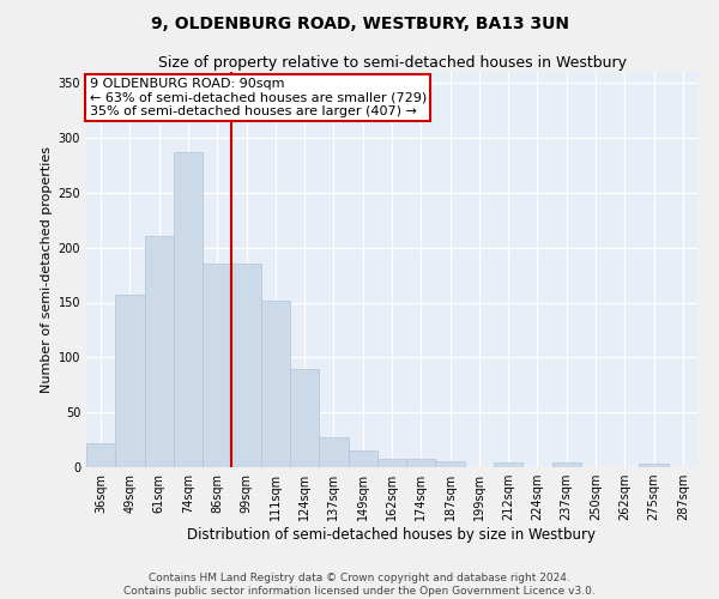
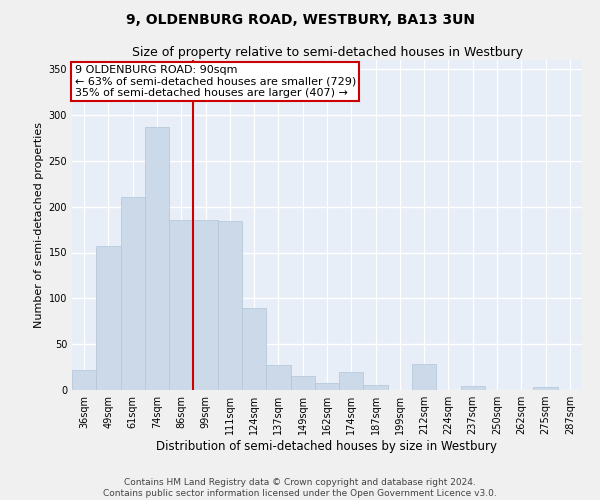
111sqm: 152 -> 184
174sqm: 8 -> 20
212sqm: 4 -> 28
